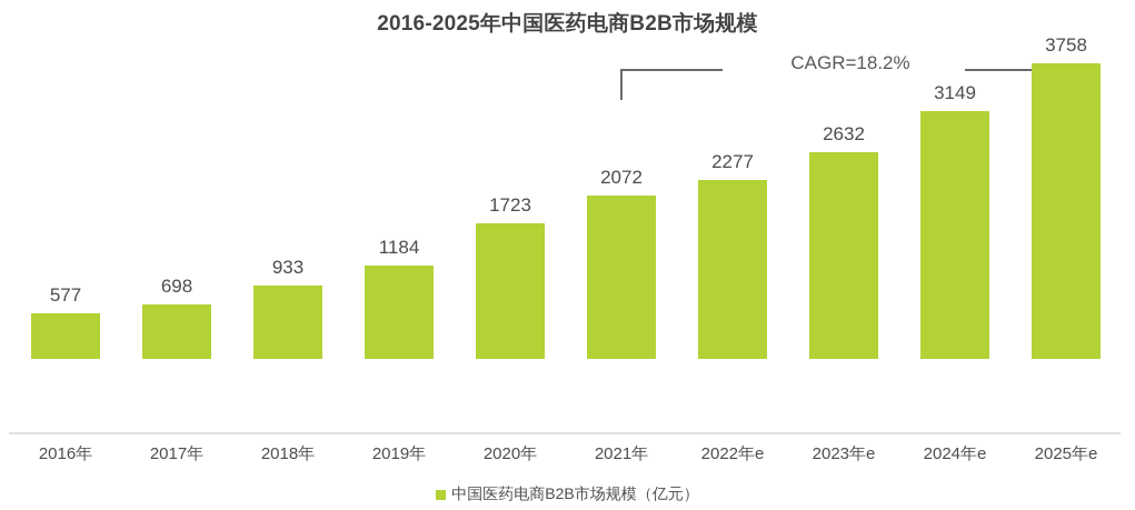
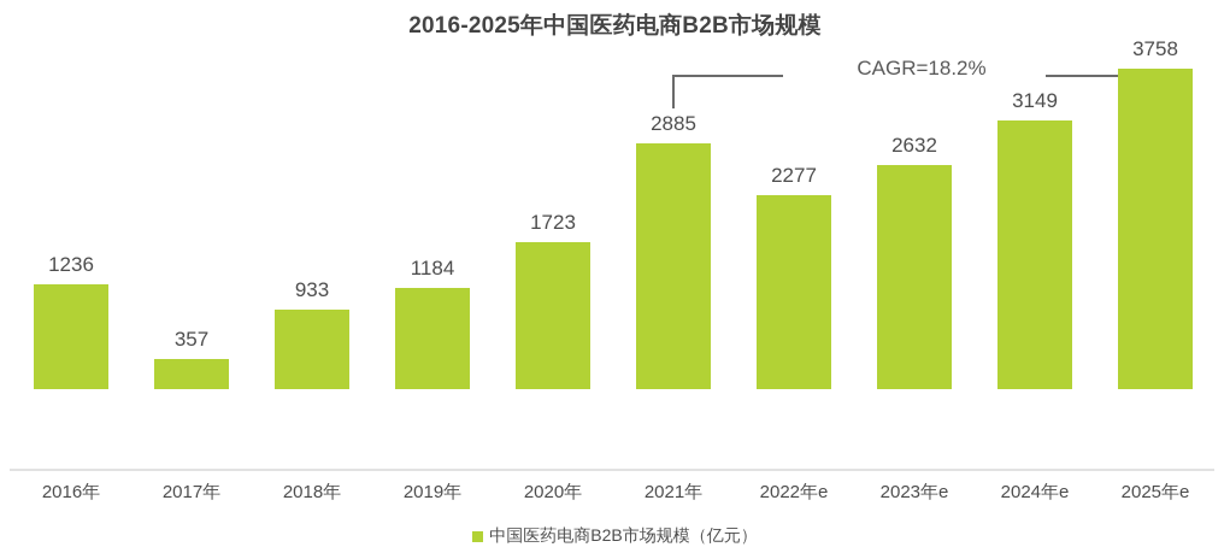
2016年: 577 -> 1236
2017年: 698 -> 357
2021年: 2072 -> 2885
